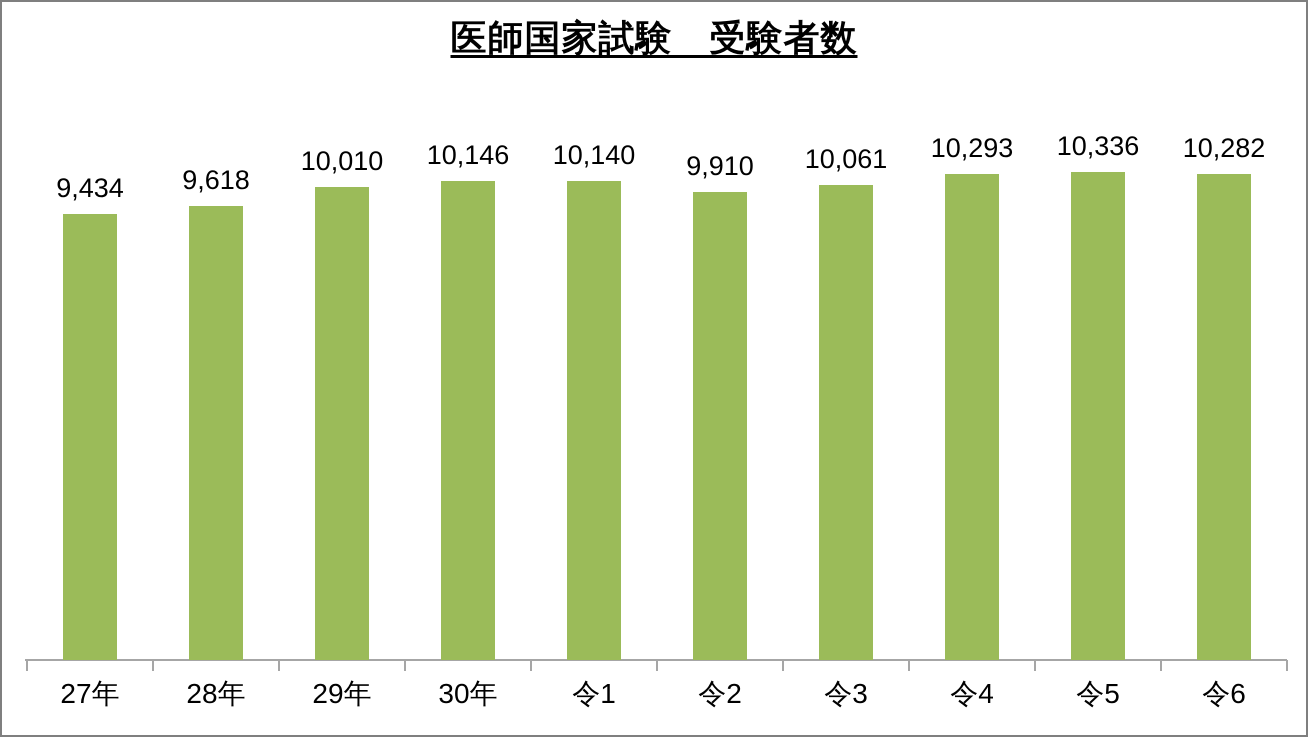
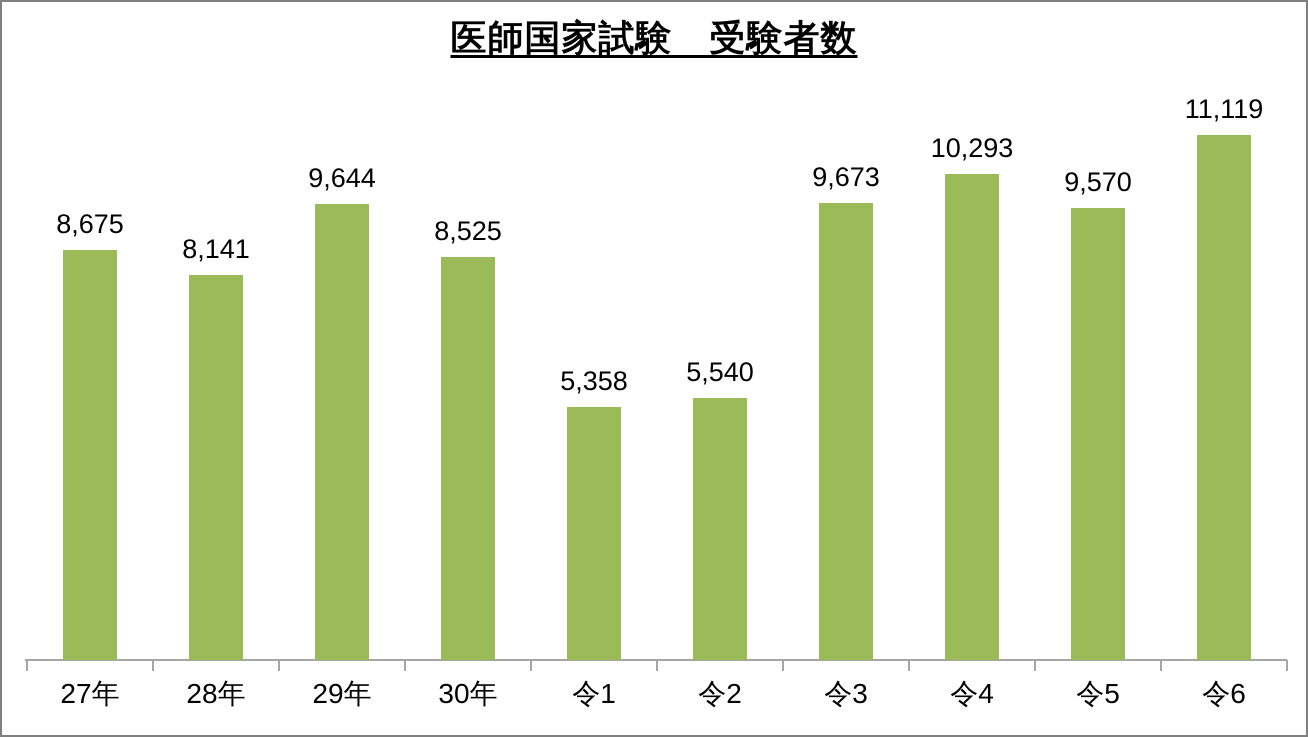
27年: 9,434 -> 8,675
28年: 9,618 -> 8,141
29年: 10,010 -> 9,644
30年: 10,146 -> 8,525
令1: 10,140 -> 5,358
令2: 9,910 -> 5,540
令3: 10,061 -> 9,673
令5: 10,336 -> 9,570
令6: 10,282 -> 11,119
